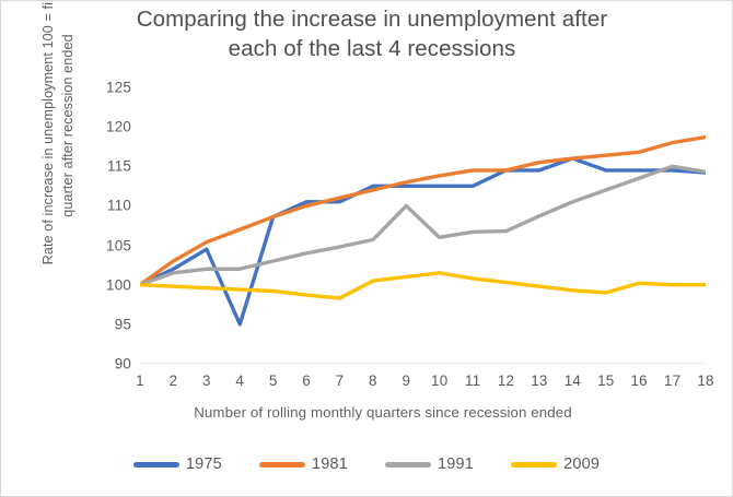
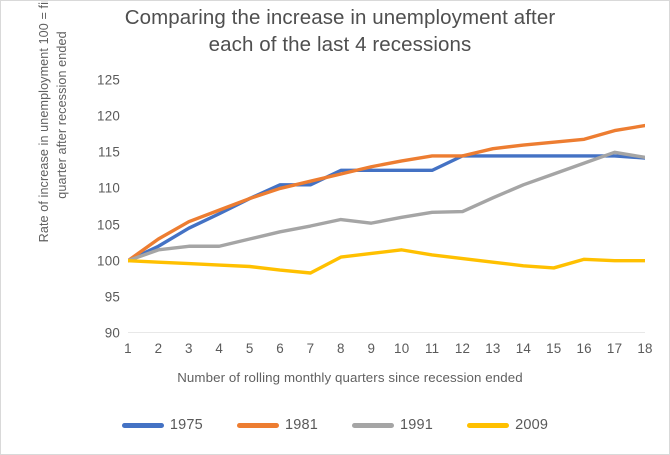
1975/4: 95 -> 106
1991/9: 110 -> 105
1975/14: 116 -> 114
